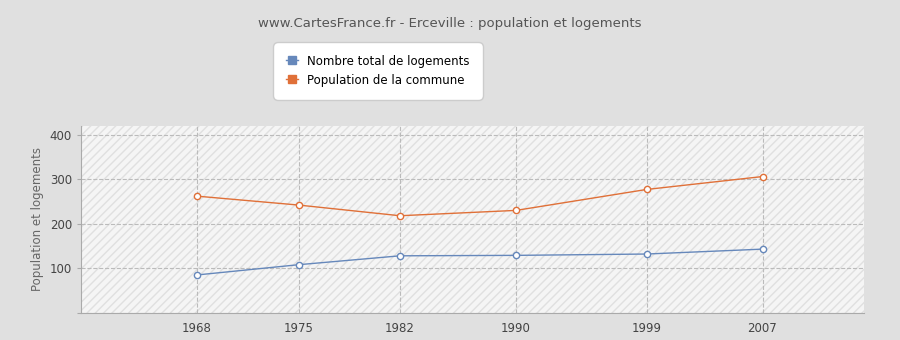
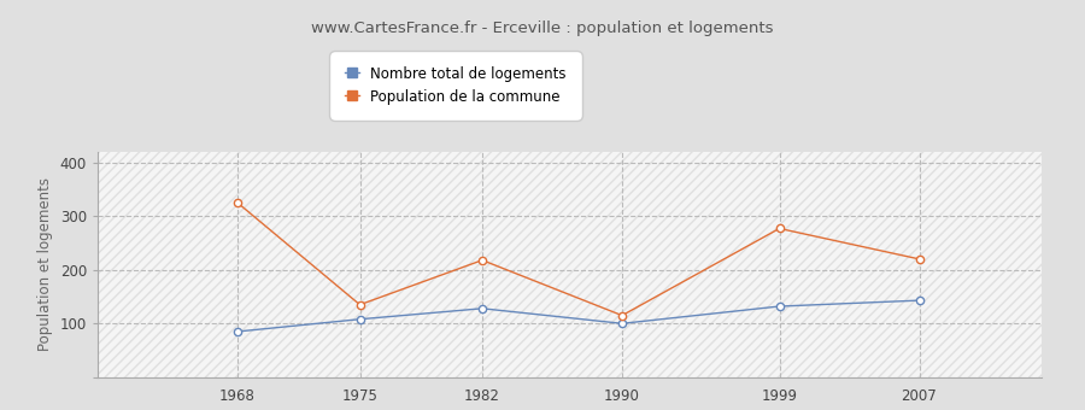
Population de la commune/1968: 262 -> 325
Population de la commune/1975: 242 -> 135
Nombre total de logements/1990: 129 -> 100
Population de la commune/1990: 230 -> 115
Population de la commune/2007: 306 -> 220
